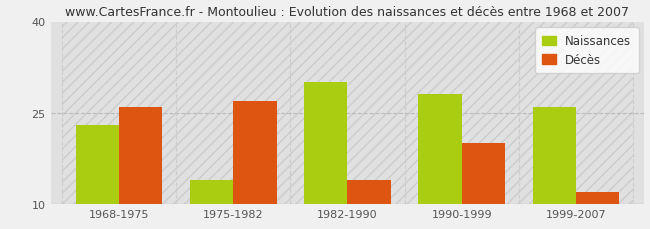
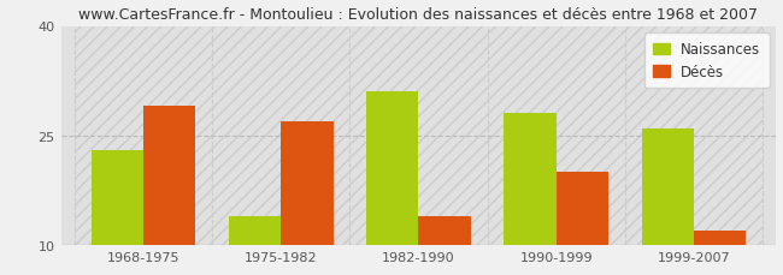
Décès/1968-1975: 26 -> 29
Naissances/1982-1990: 30 -> 31
